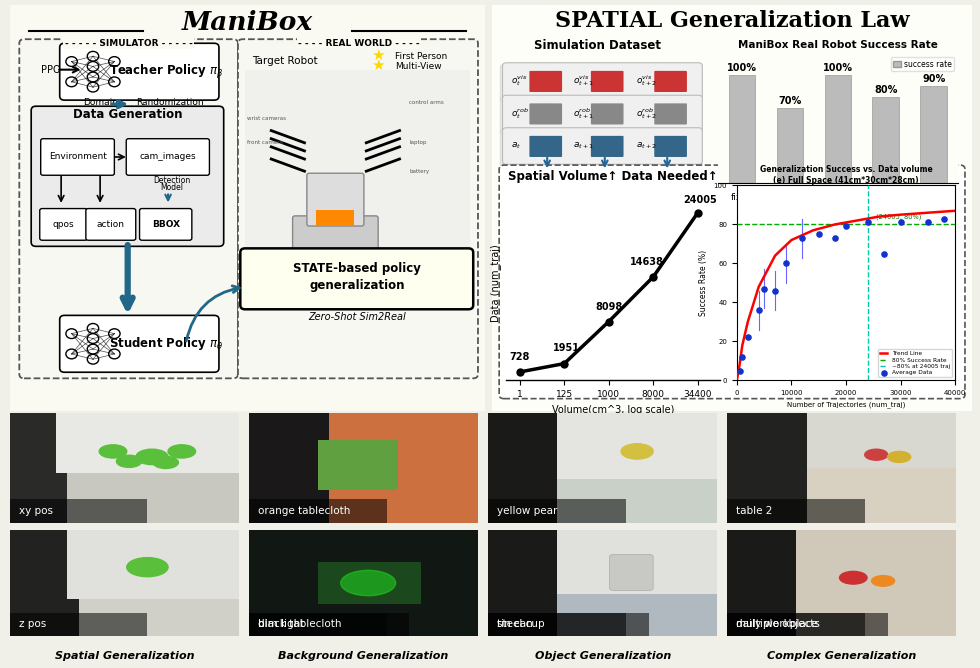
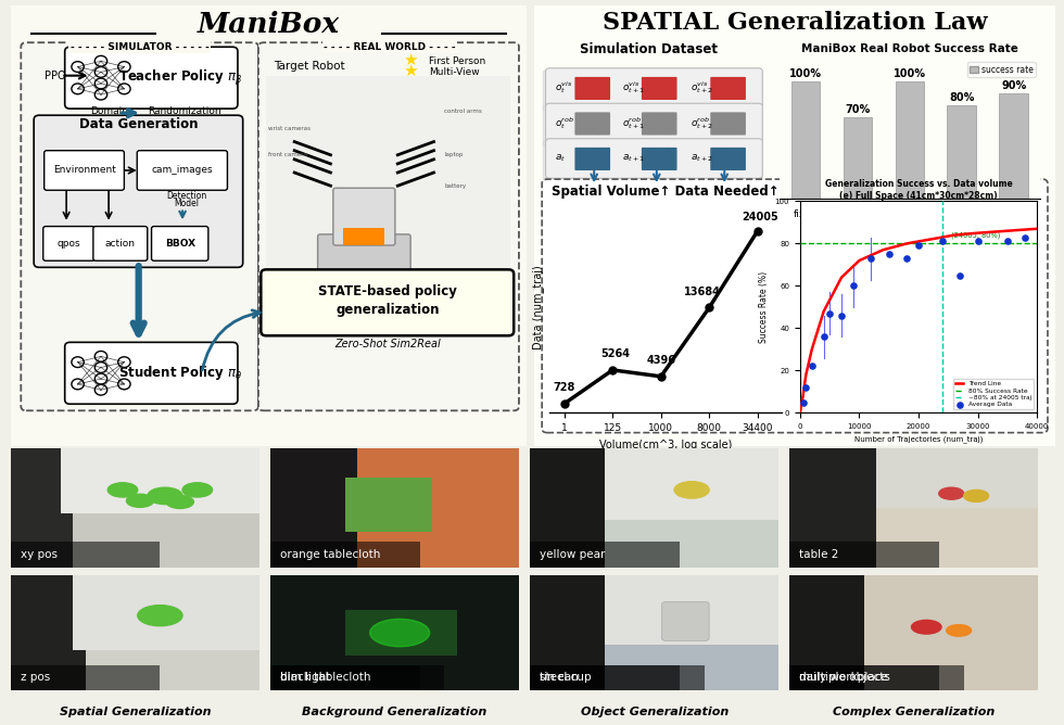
Spatial Volume↑ Data Needed↑/125: 1951 -> 5264
Spatial Volume↑ Data Needed↑/1000: 8098 -> 4396
Spatial Volume↑ Data Needed↑/8000: 14638 -> 13684
